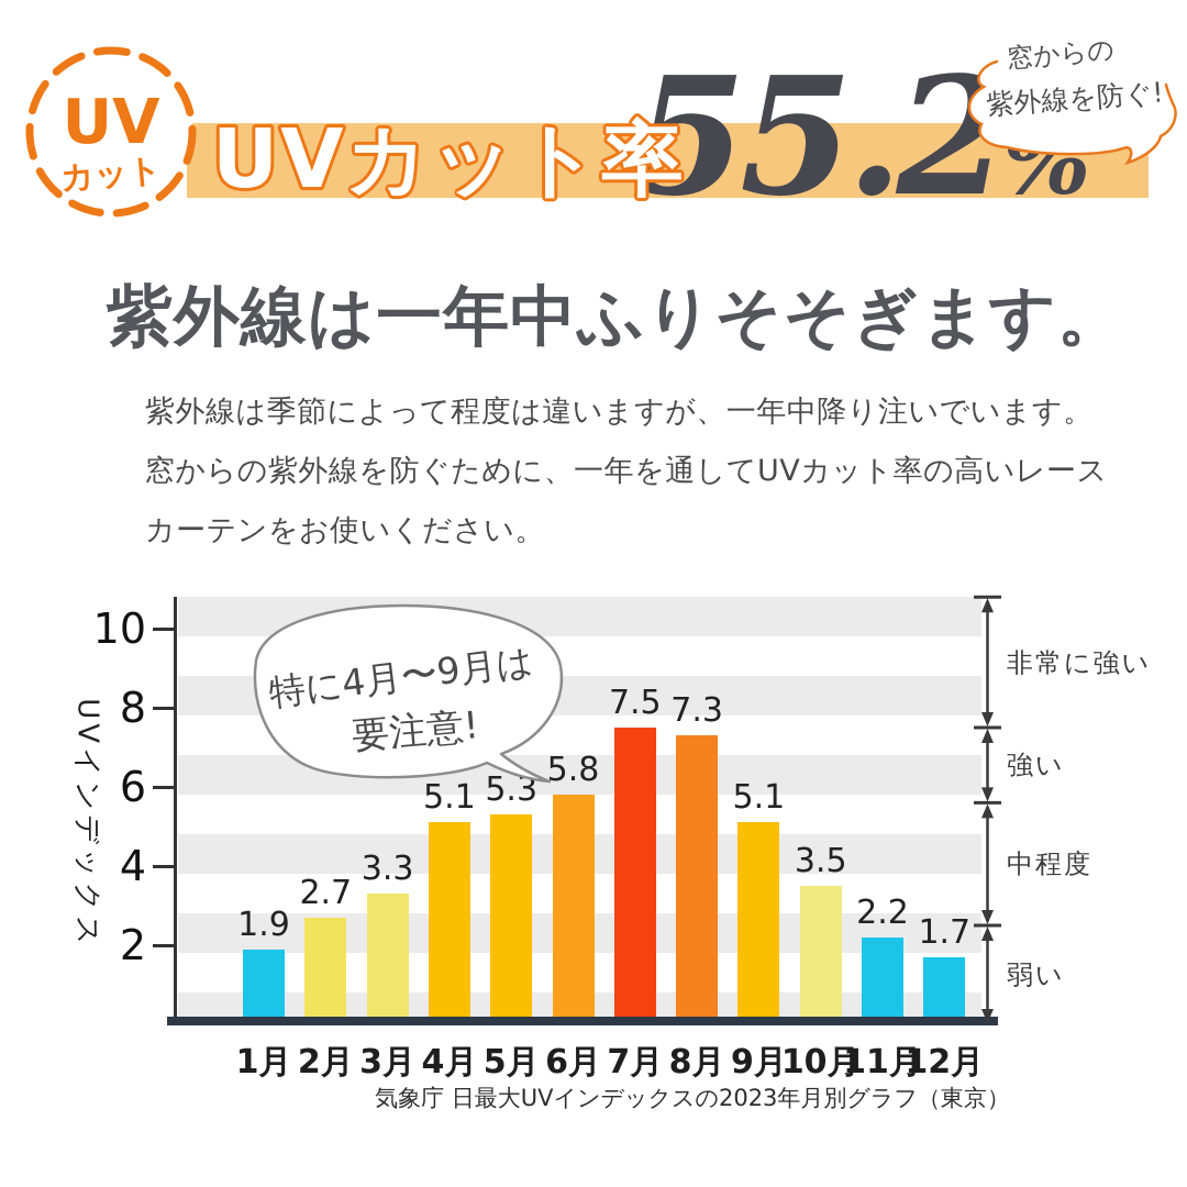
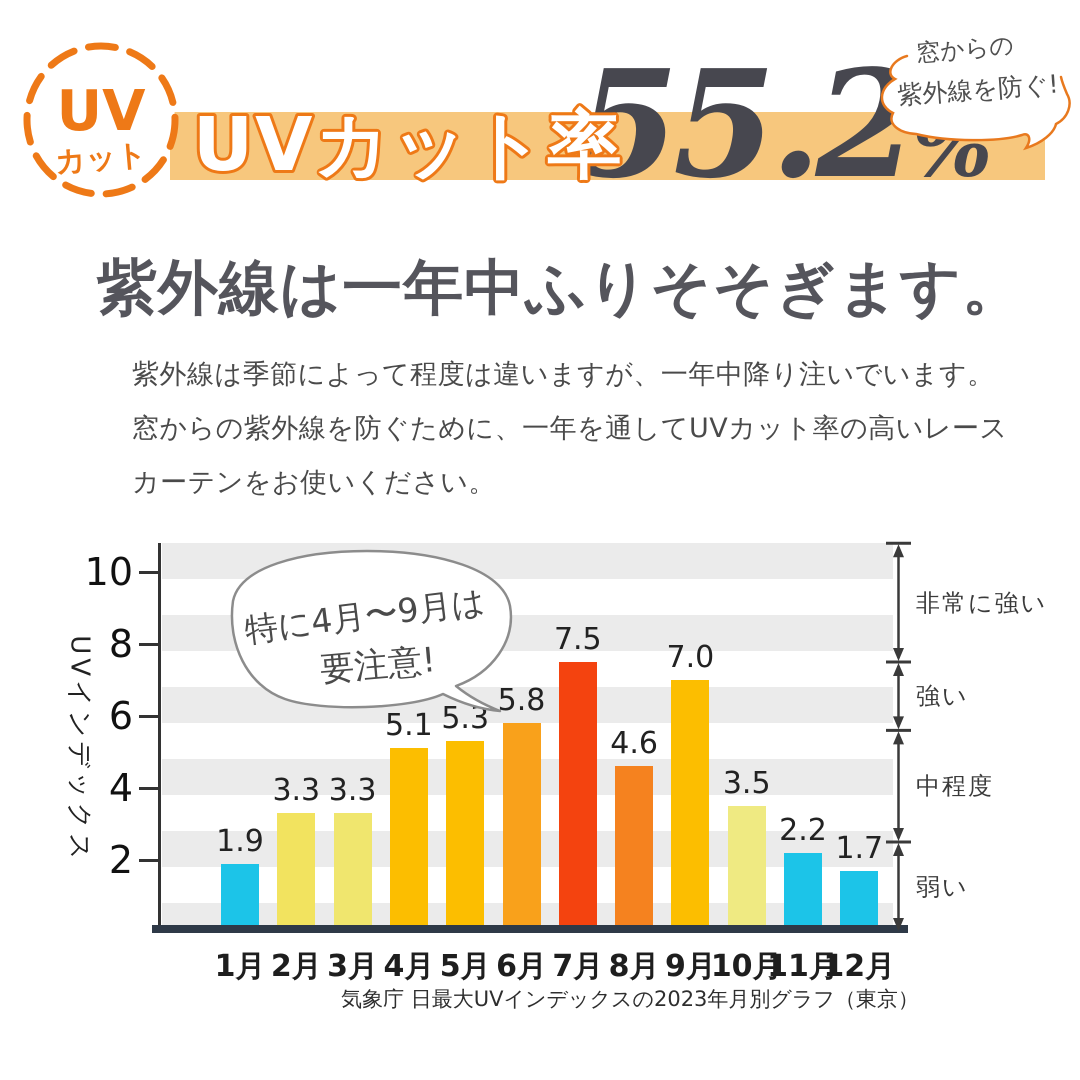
2月: 2.7 -> 3.3
8月: 7.3 -> 4.6
9月: 5.1 -> 7.0
